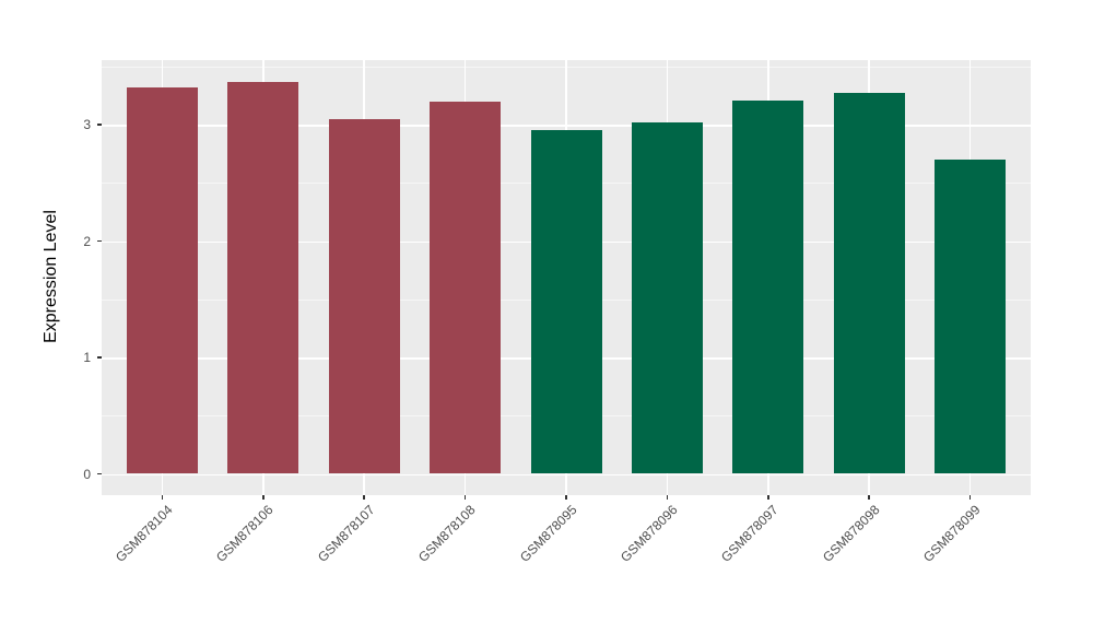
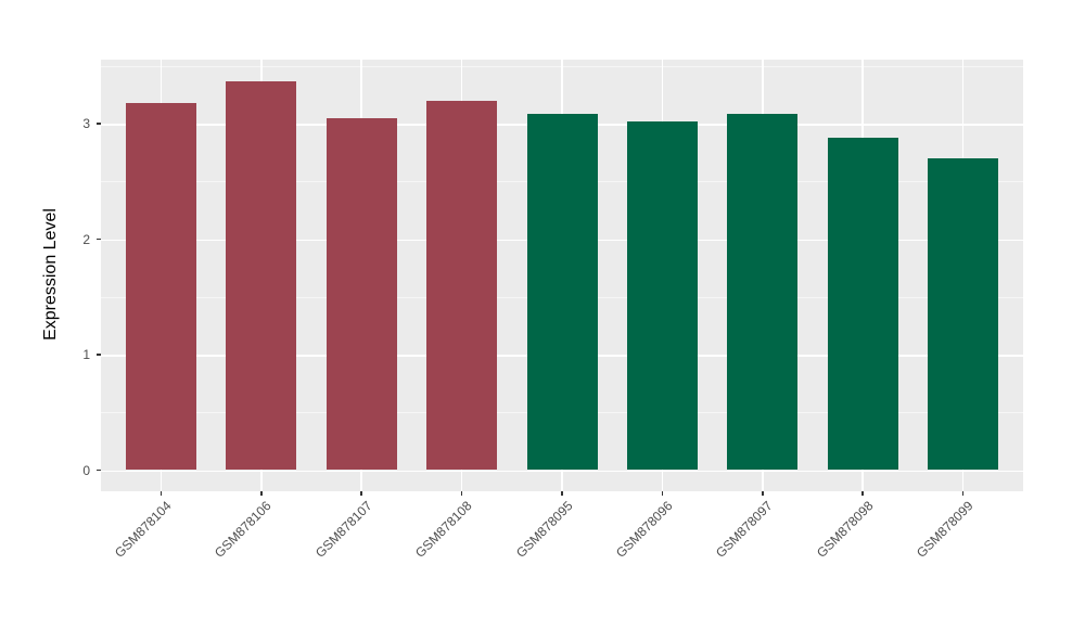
GSM878104: 3.32 -> 3.18
GSM878095: 2.95 -> 3.08
GSM878097: 3.21 -> 3.08
GSM878098: 3.27 -> 2.88
